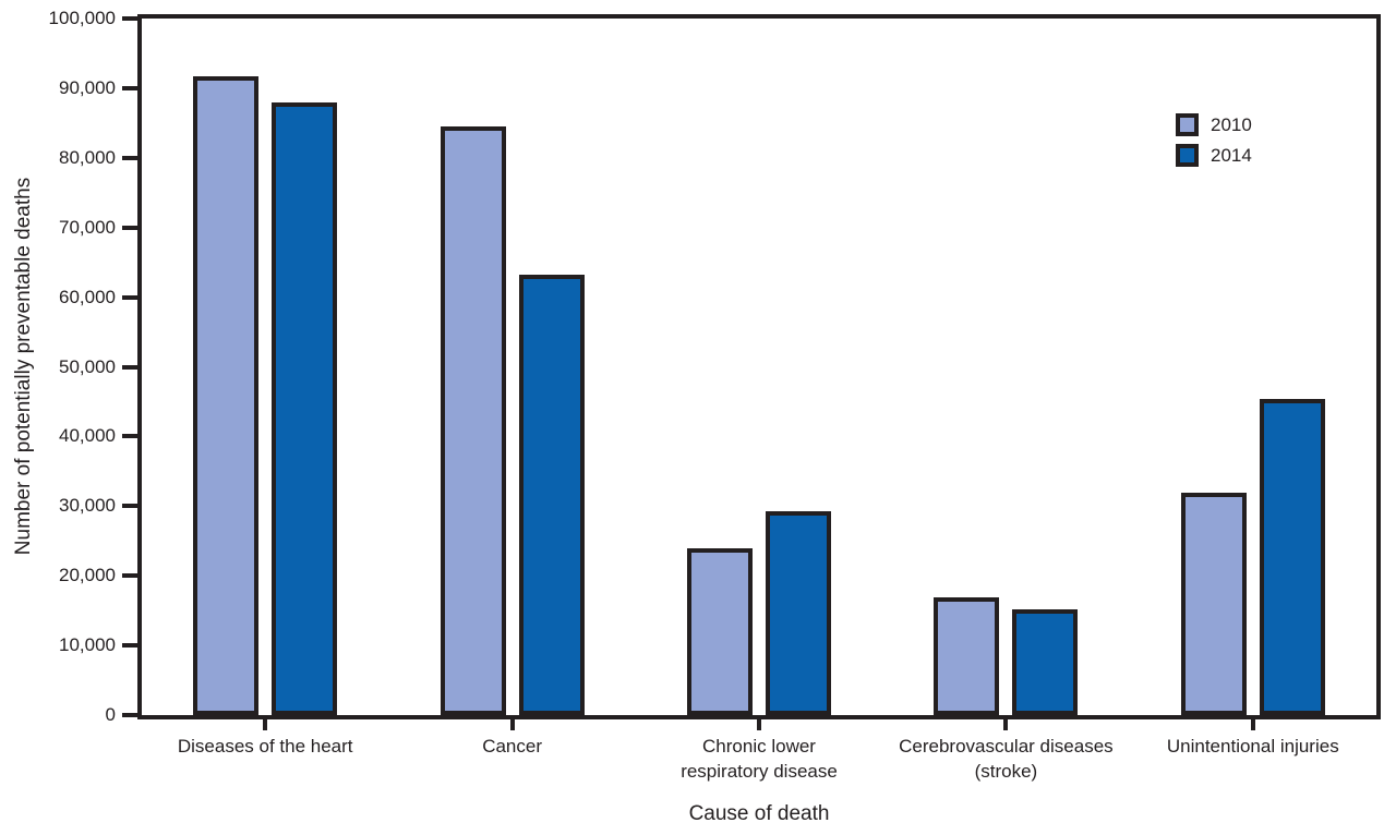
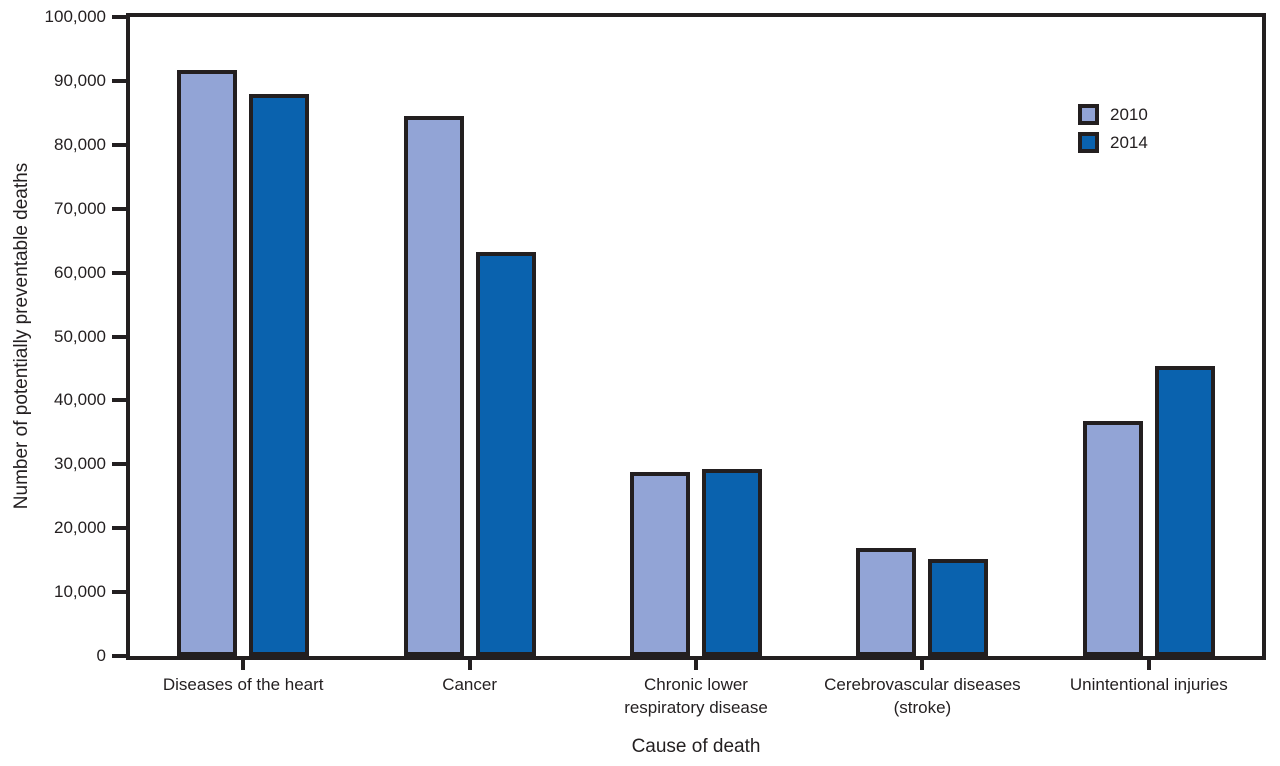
2010/Chronic lower respiratory disease: 24000 -> 29000
2010/Unintentional injuries: 32000 -> 37000
